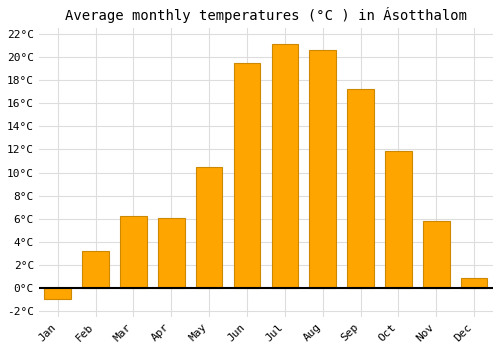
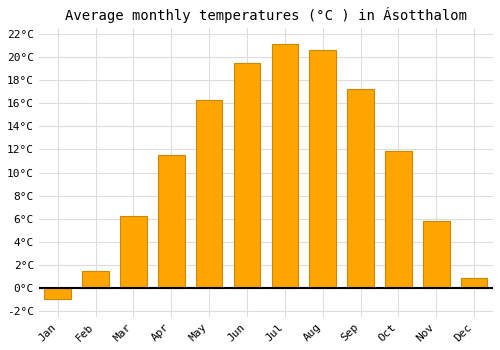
Feb: 3.2°C -> 1.5°C
Apr: 6.1°C -> 11.5°C
May: 10.5°C -> 16.3°C
